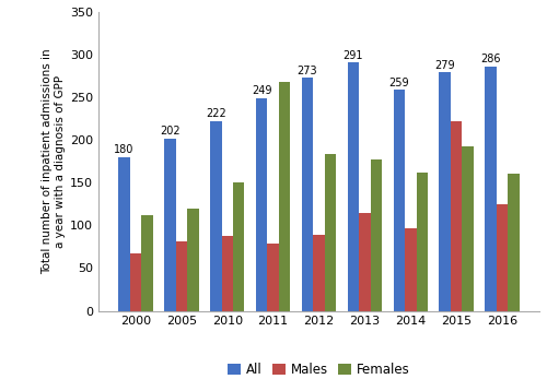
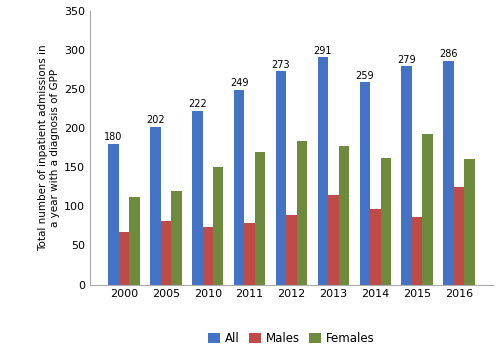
Males/2010: 88 -> 73
Females/2011: 268 -> 170
Males/2015: 222 -> 86
